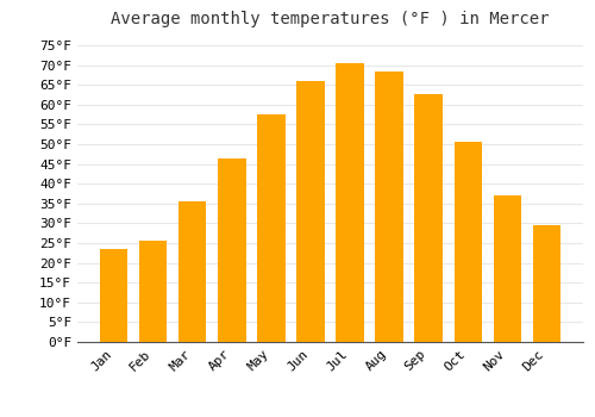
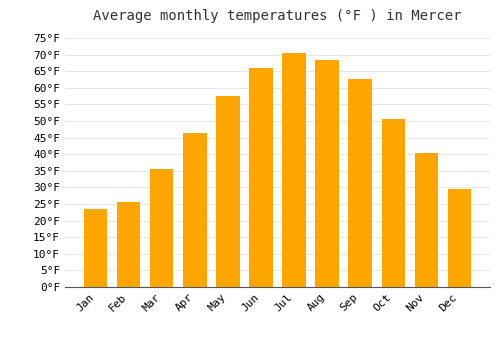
Nov: 37.0°F -> 40.5°F
